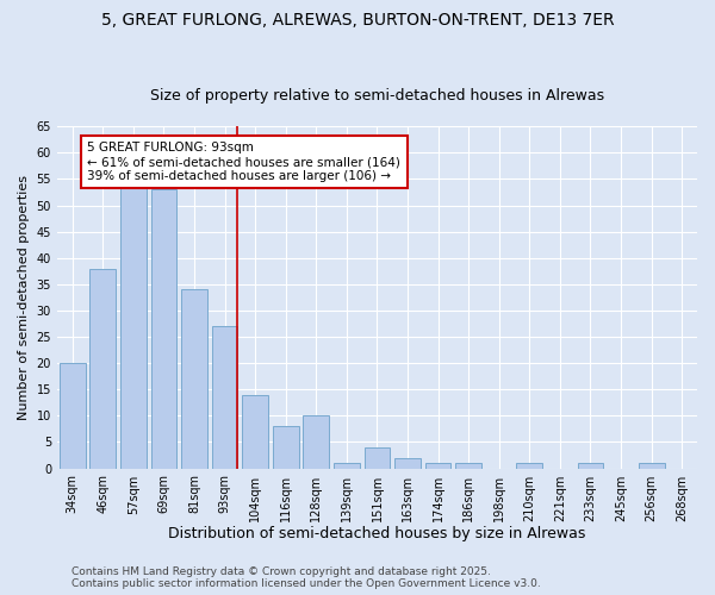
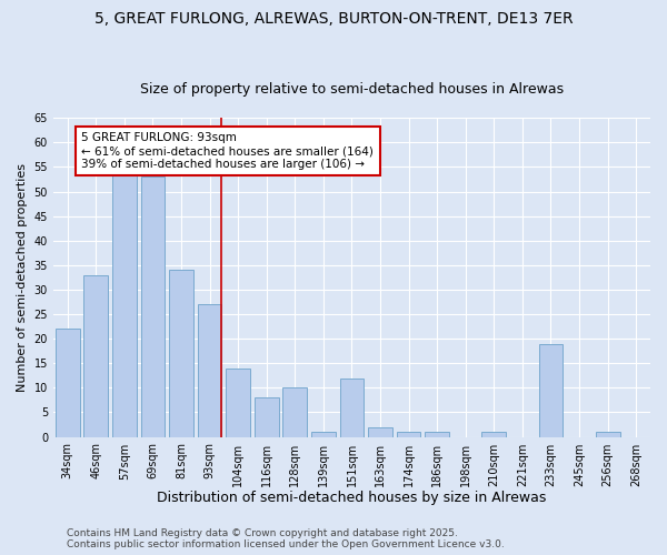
34sqm: 20 -> 22
46sqm: 38 -> 33
151sqm: 4 -> 12
233sqm: 1 -> 19
